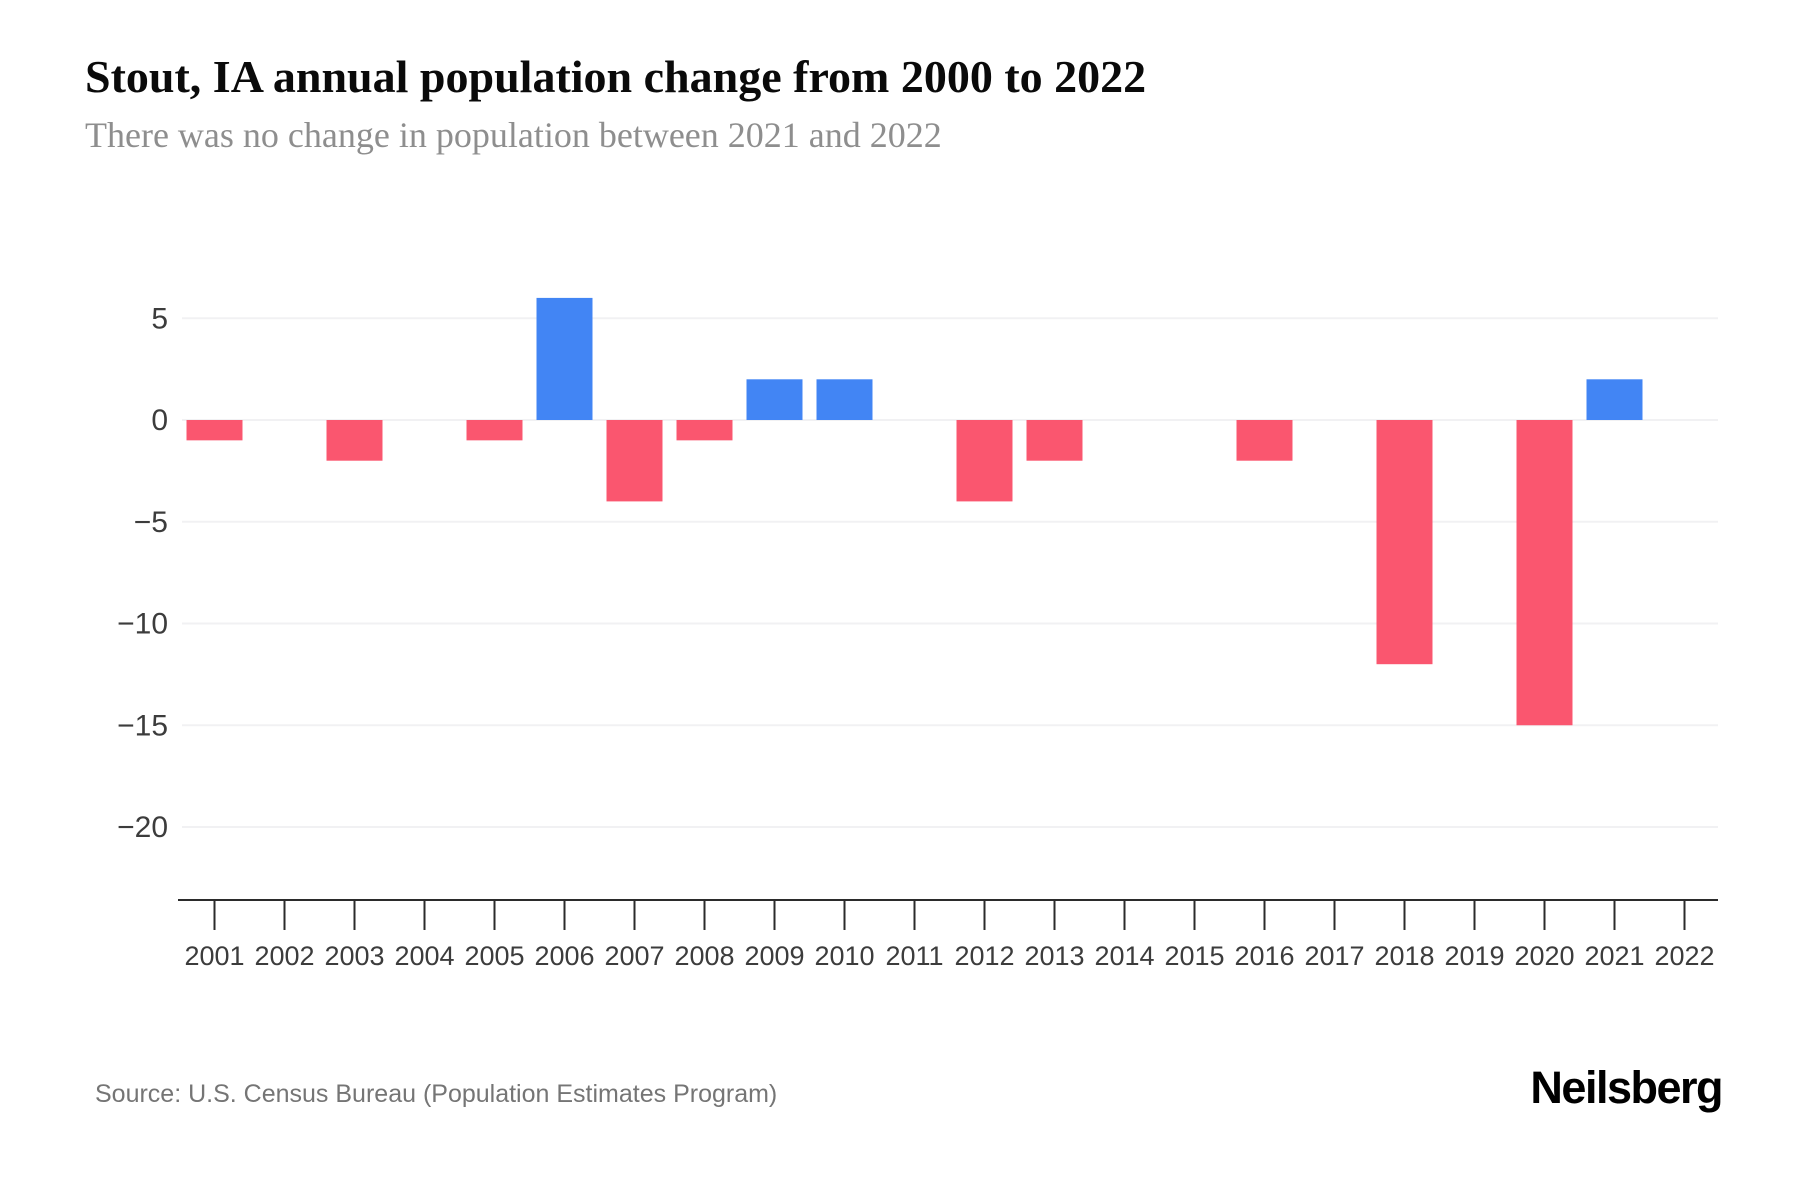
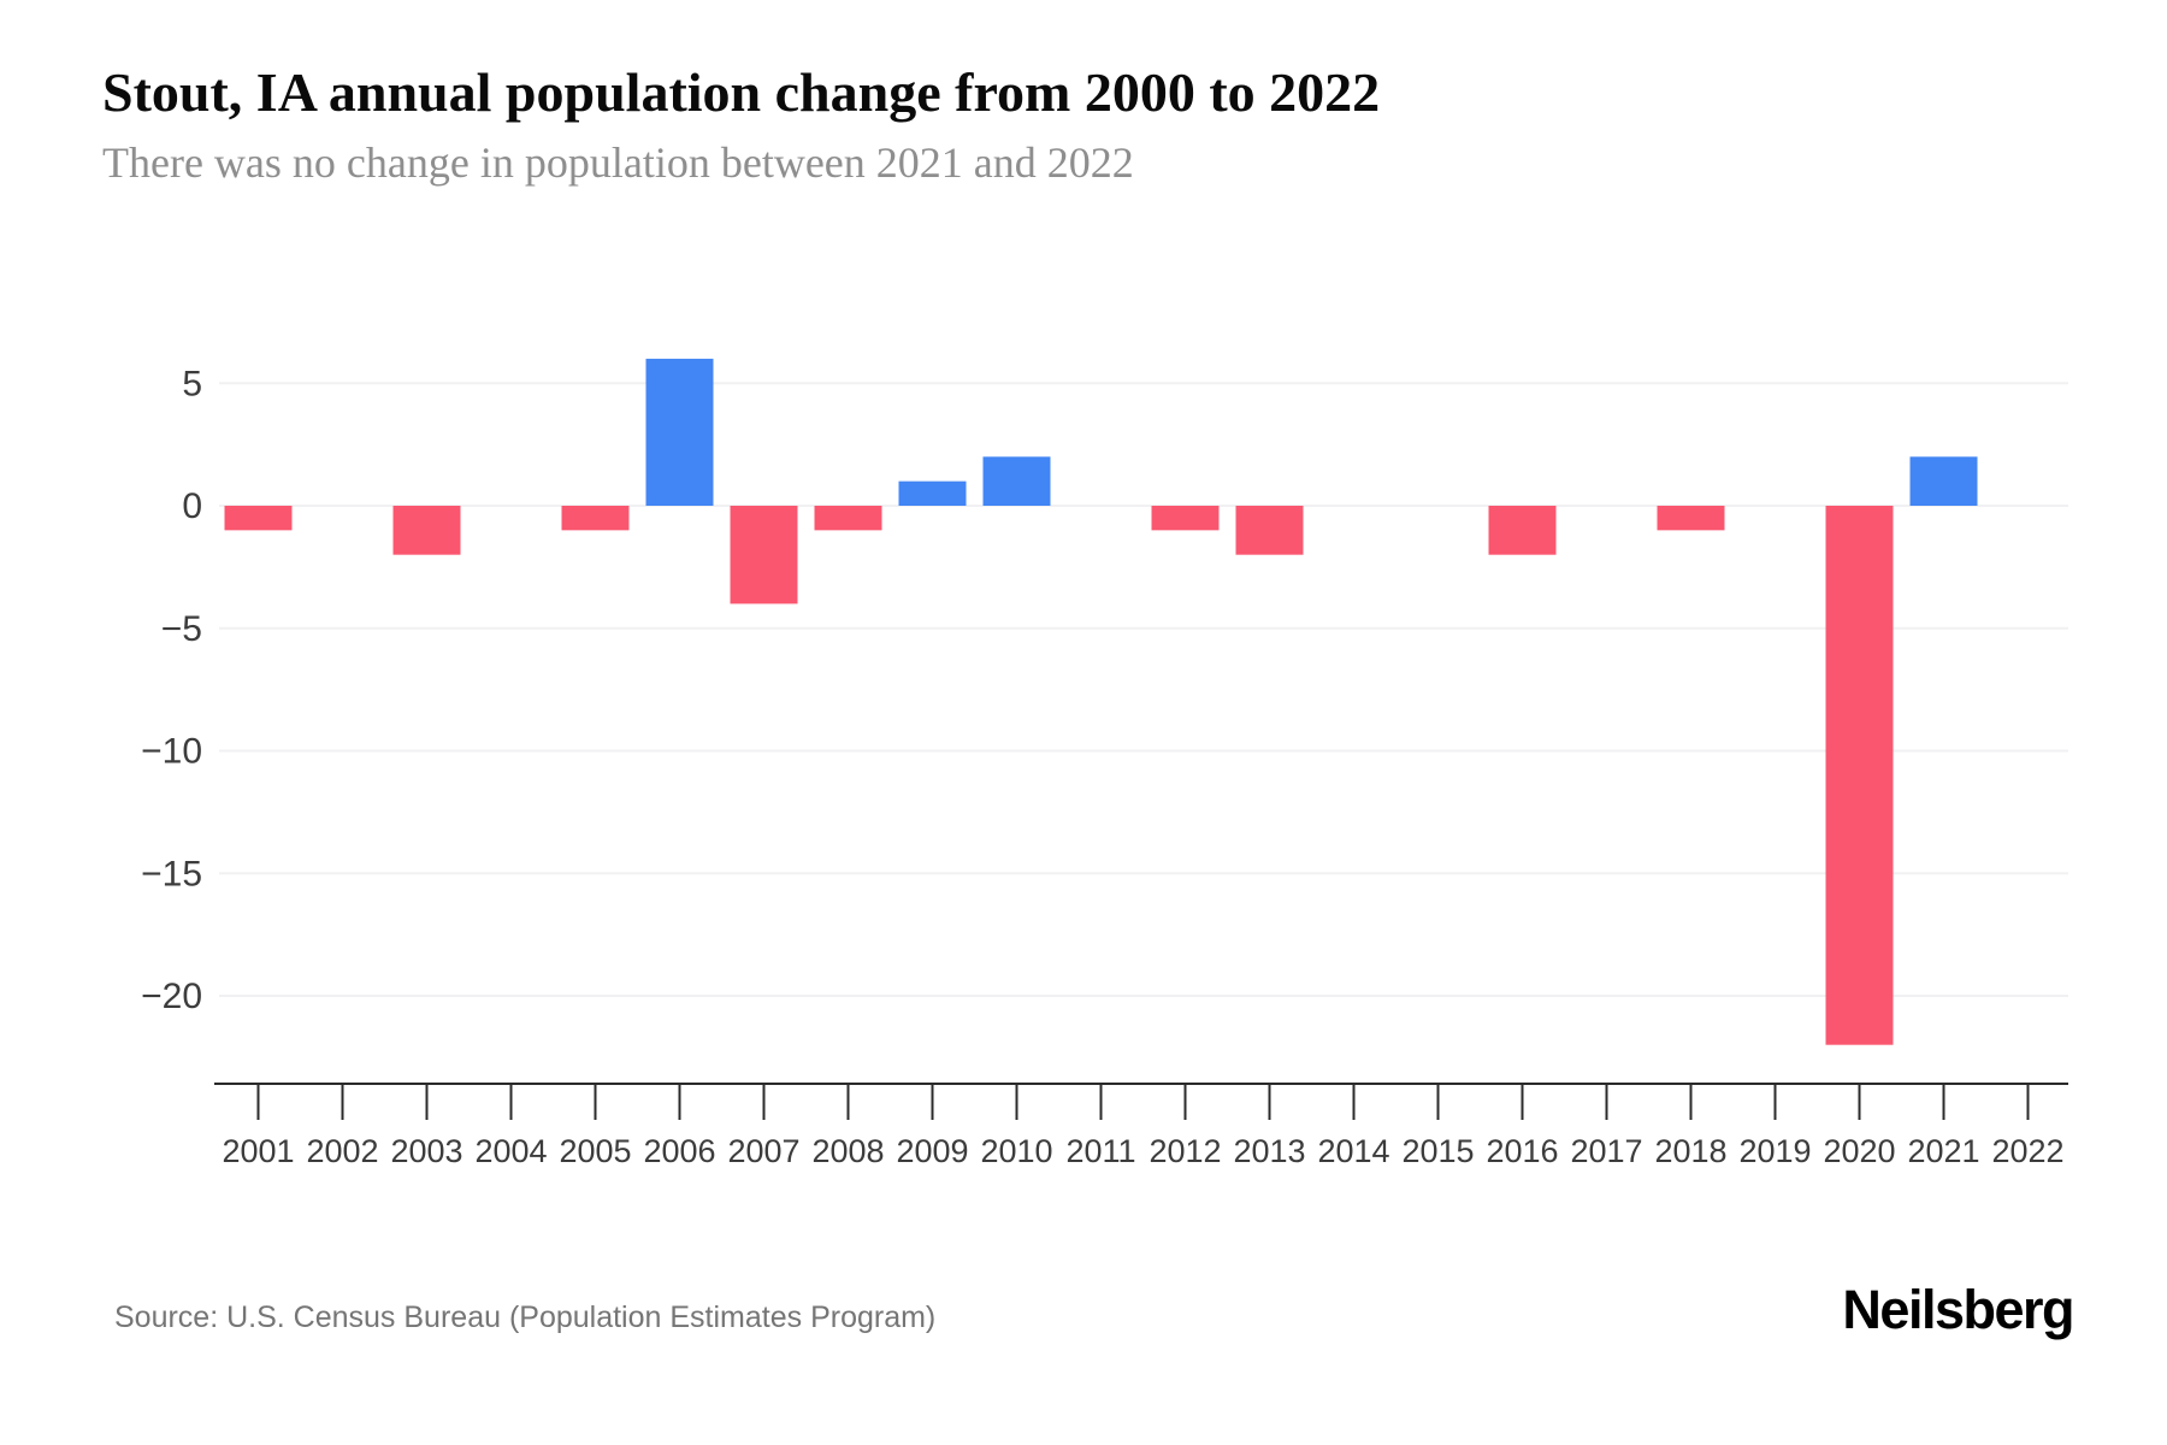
2009: 2 -> 1
2012: -4 -> -1
2018: -12 -> -1
2020: -15 -> -22
